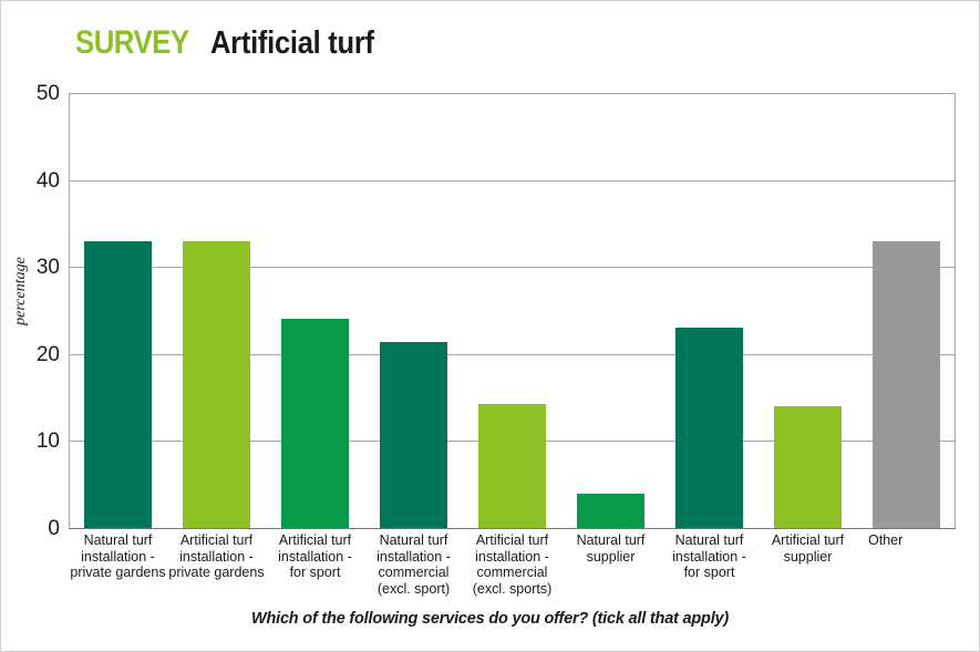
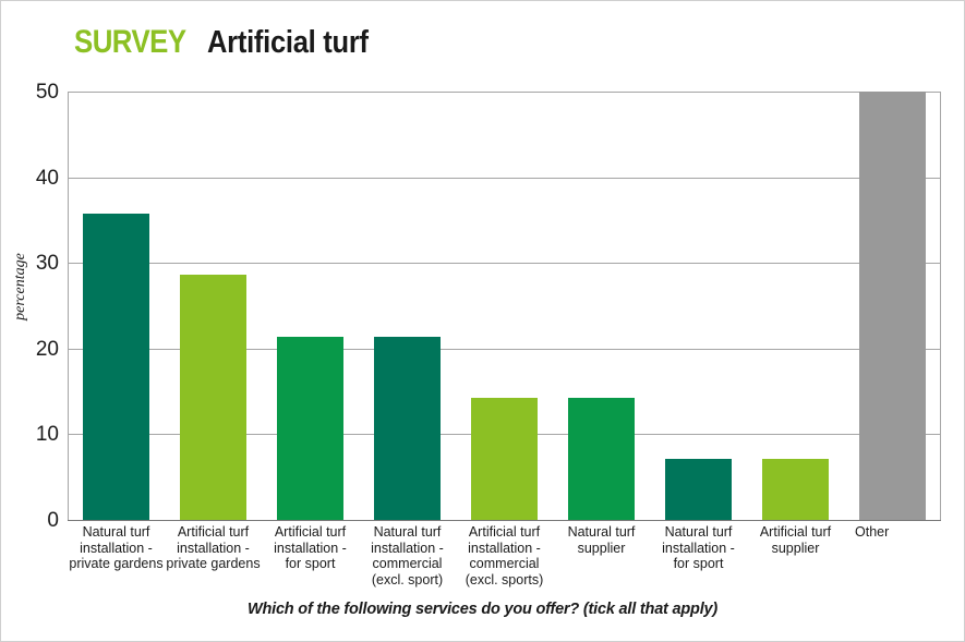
Natural turf installation - private gardens: 33 -> 36
Artificial turf installation - private gardens: 33 -> 29
Artificial turf installation - for sport: 24 -> 21
Natural turf supplier: 4 -> 14
Natural turf installation - for sport: 23 -> 7
Artificial turf supplier: 14 -> 7
Other: 33 -> 50
